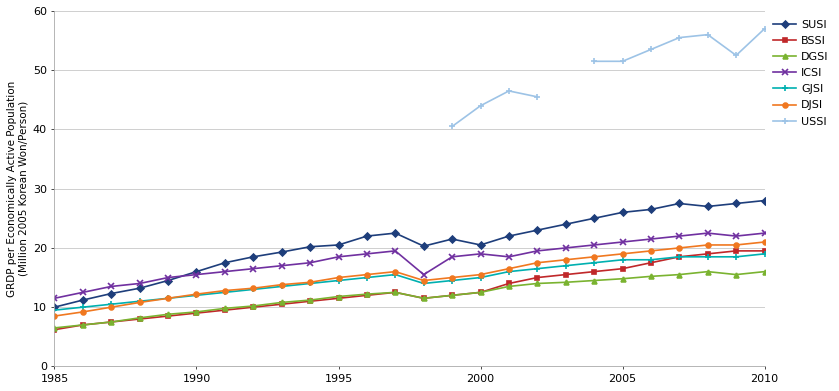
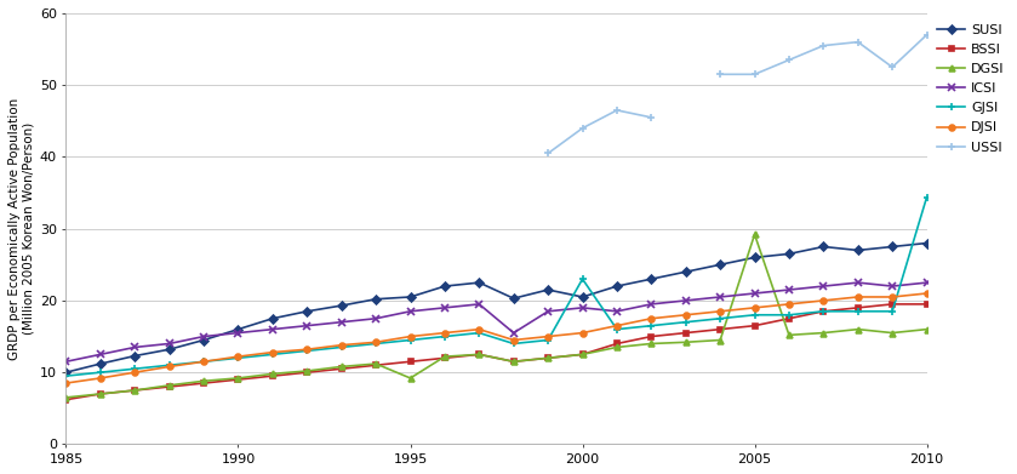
DGSI/1995: 11.8 -> 9.2
GJSI/2000: 15.0 -> 23.0
DGSI/2005: 14.8 -> 29.2
GJSI/2010: 19.0 -> 34.4
